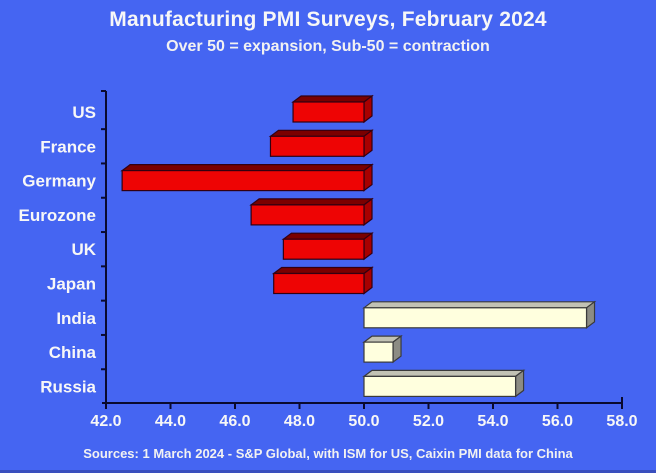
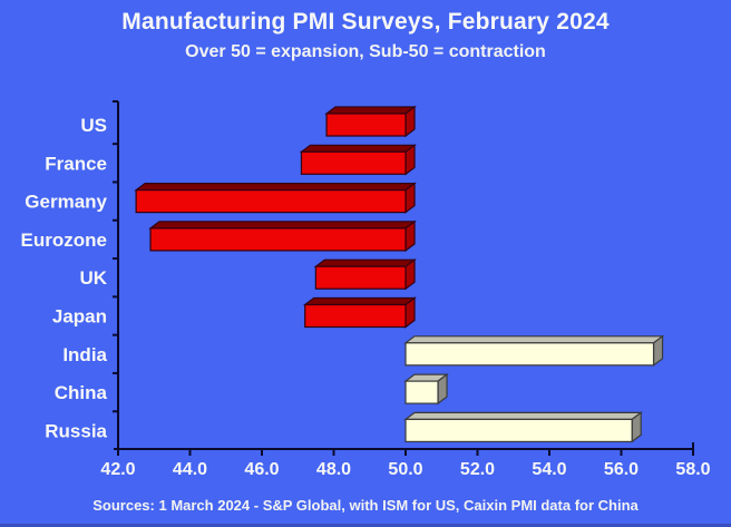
Eurozone: 46.5 -> 42.9
Russia: 54.7 -> 56.3
